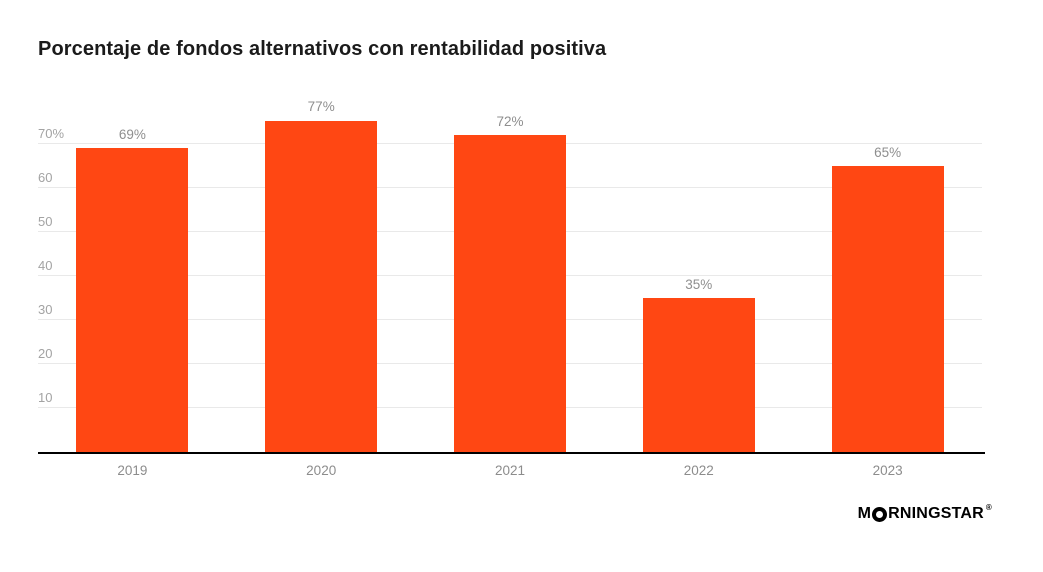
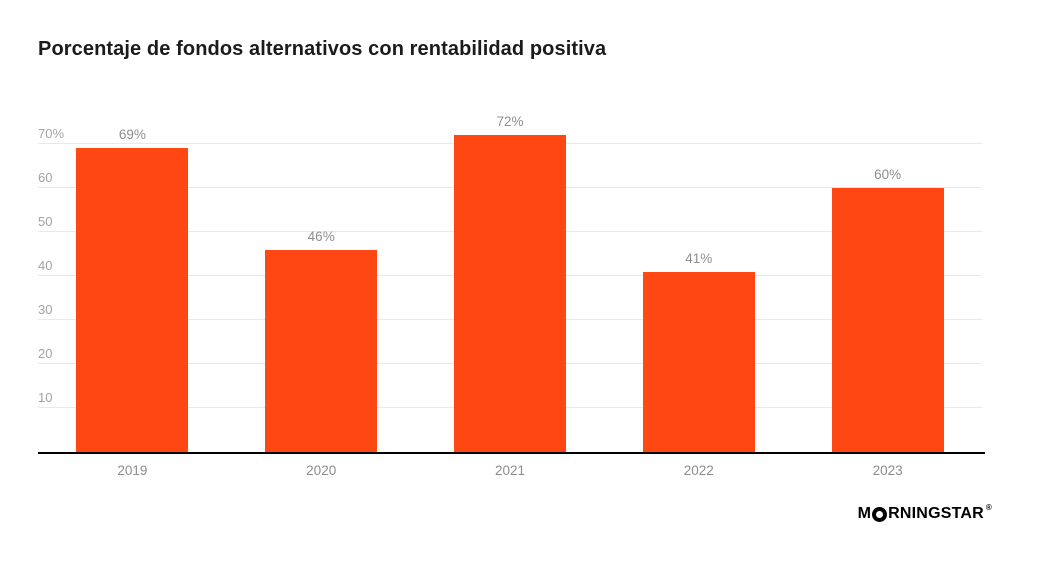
2020: 77% -> 46%
2022: 35% -> 41%
2023: 65% -> 60%
